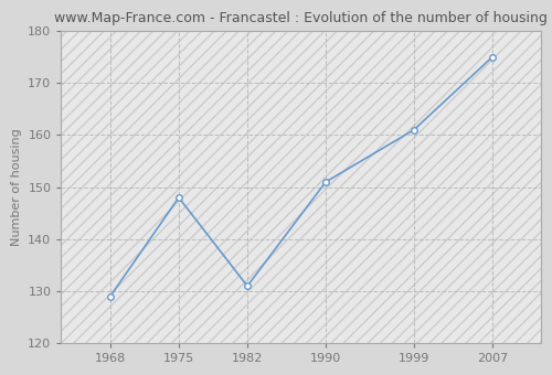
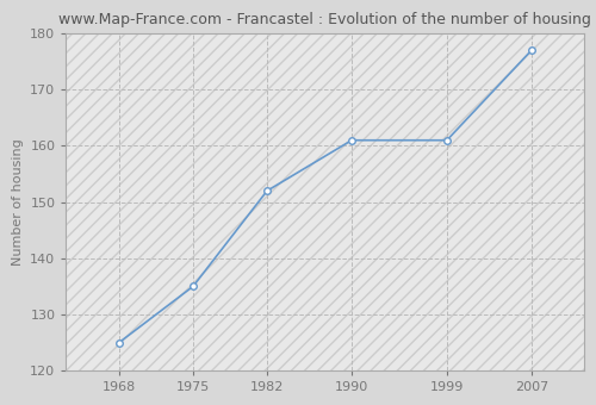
1968: 129 -> 125
1975: 148 -> 135
1982: 131 -> 152
1990: 151 -> 161
2007: 175 -> 177
